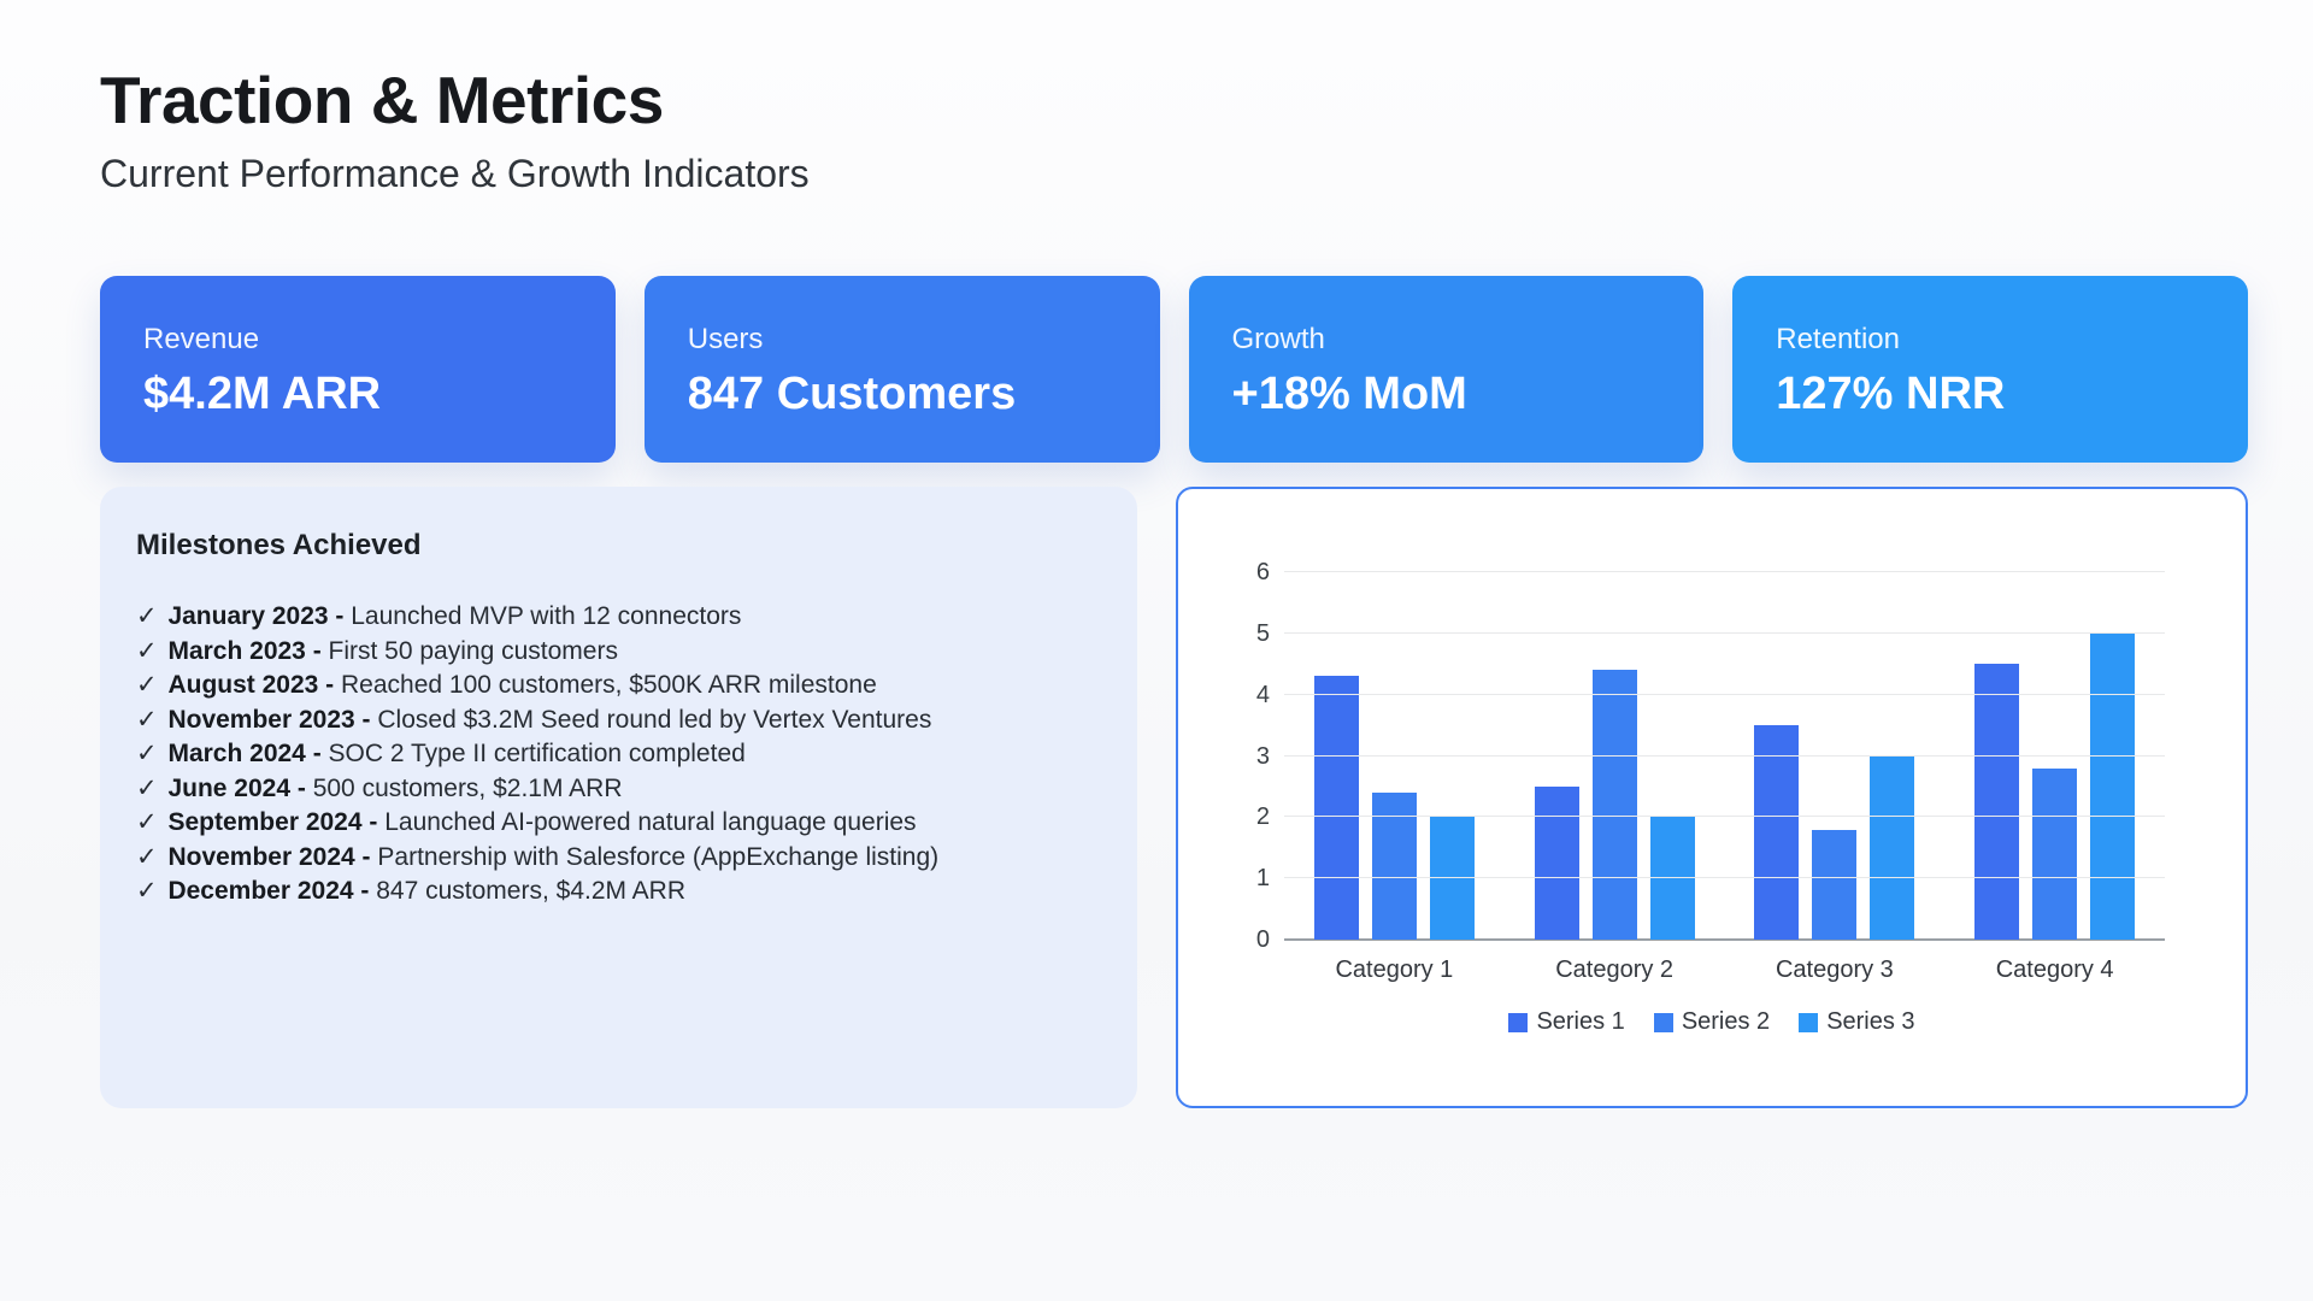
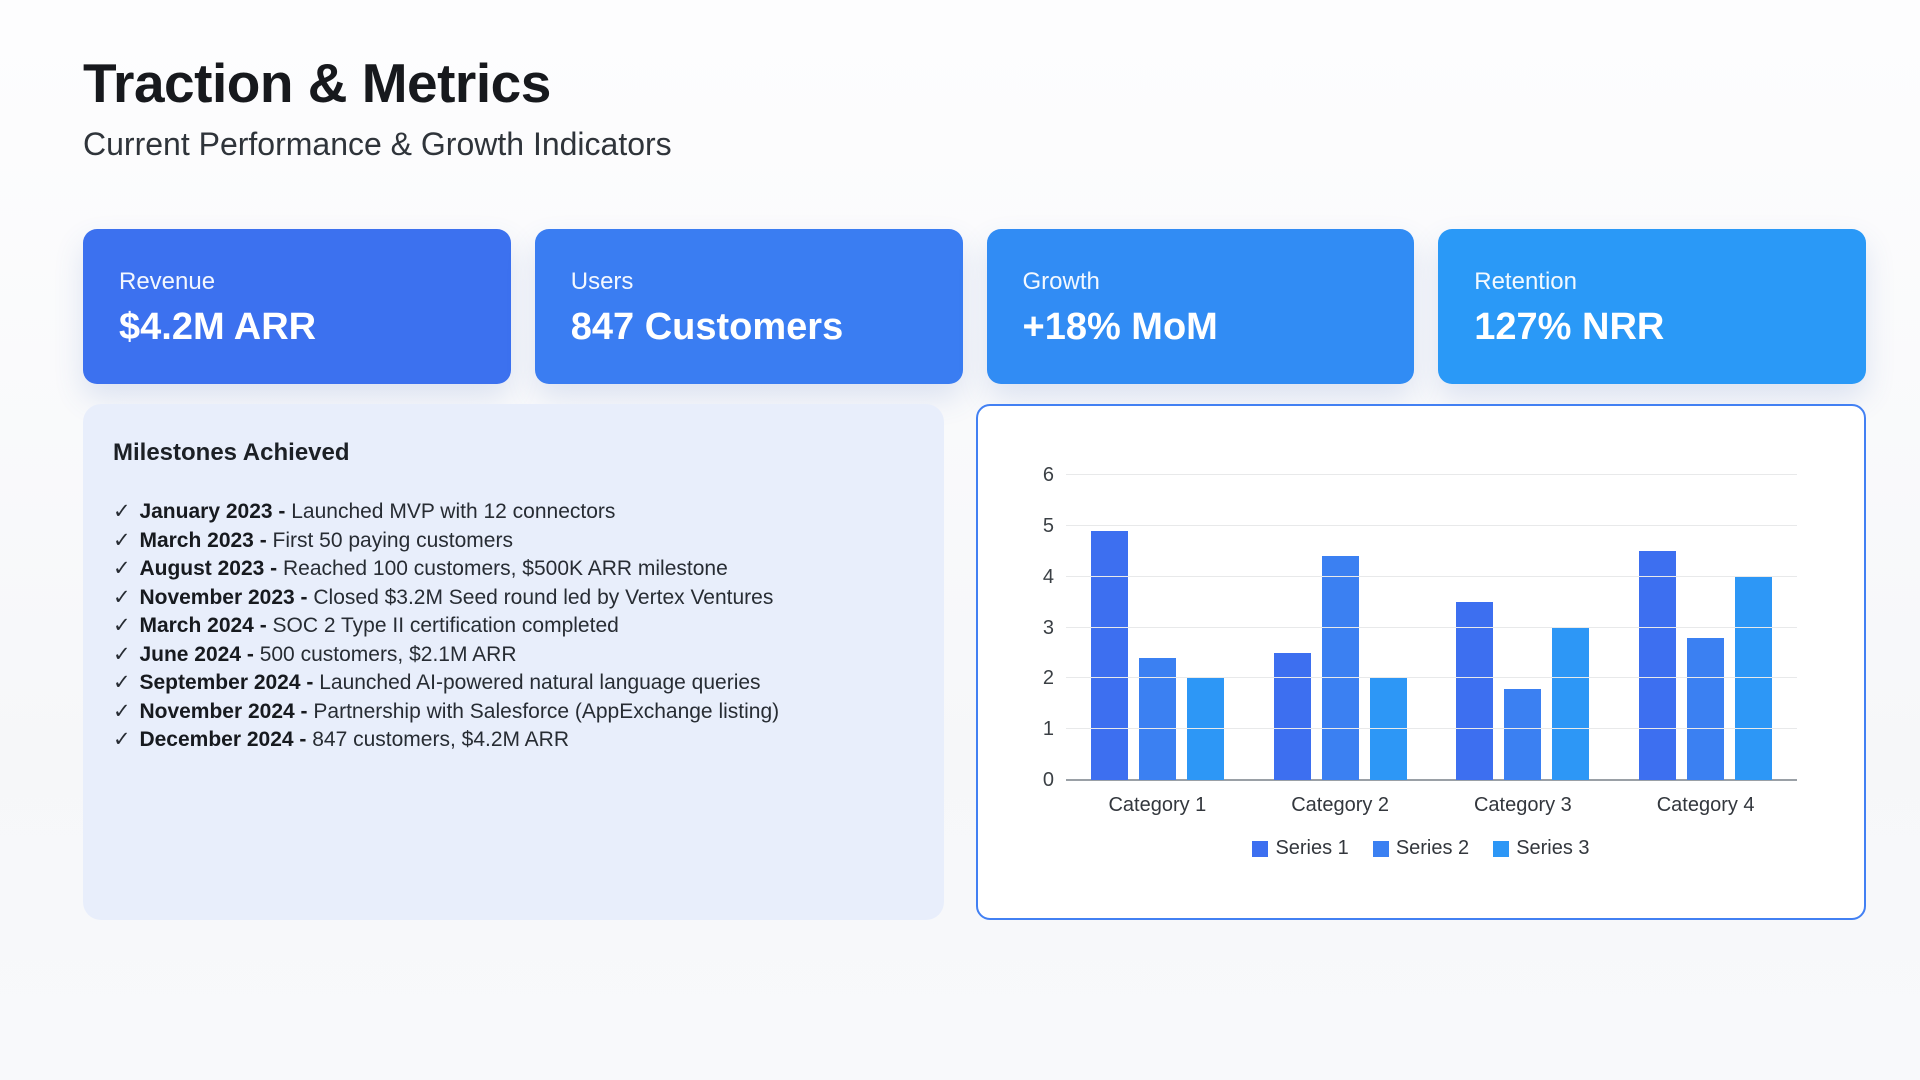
Series 1/Category 1: 4.3 -> 4.9
Series 3/Category 4: 5 -> 4
